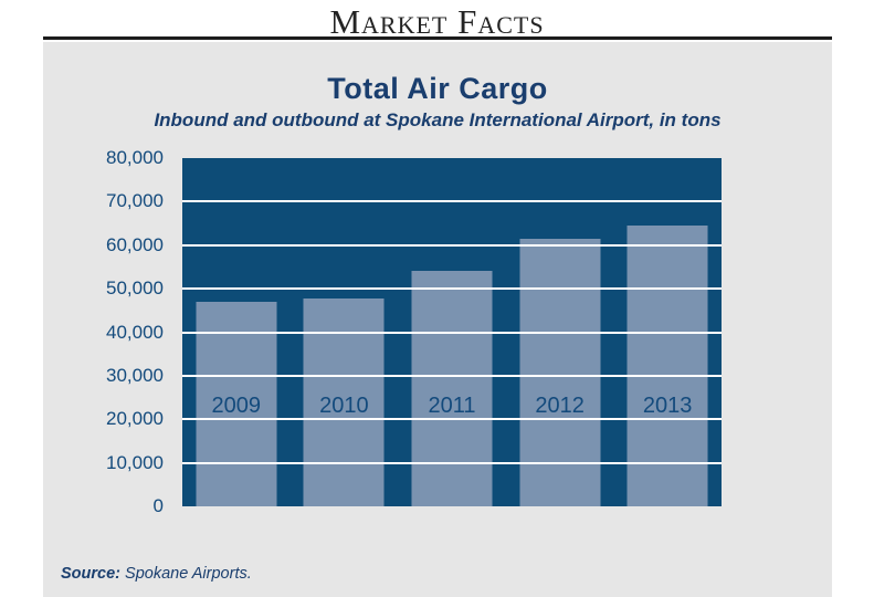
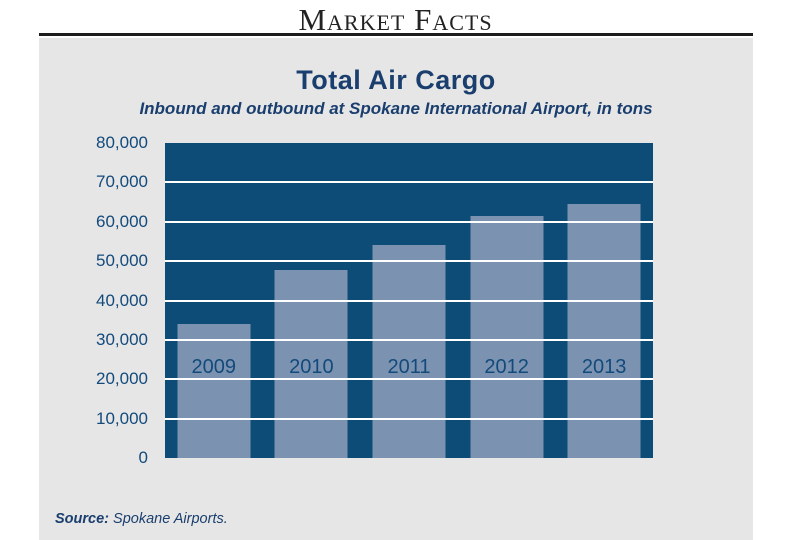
2009: 47000 -> 34000
